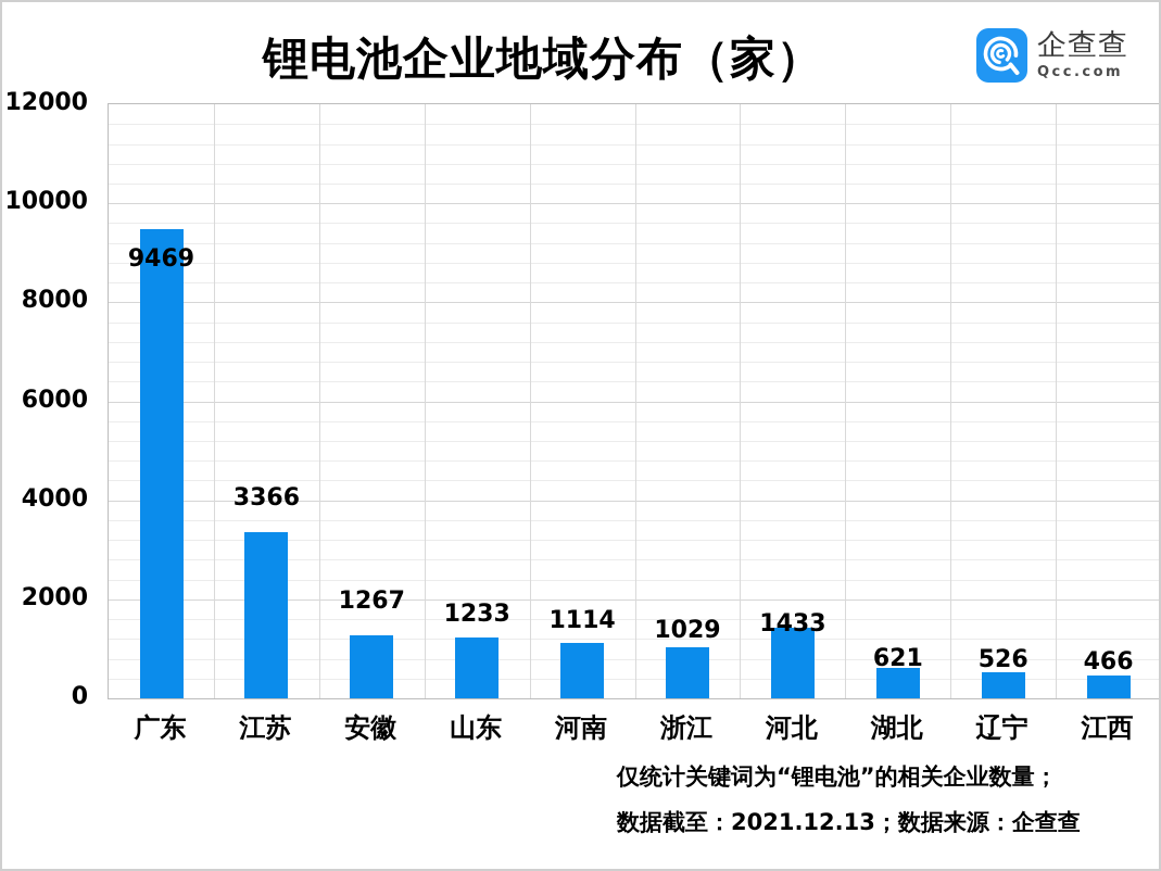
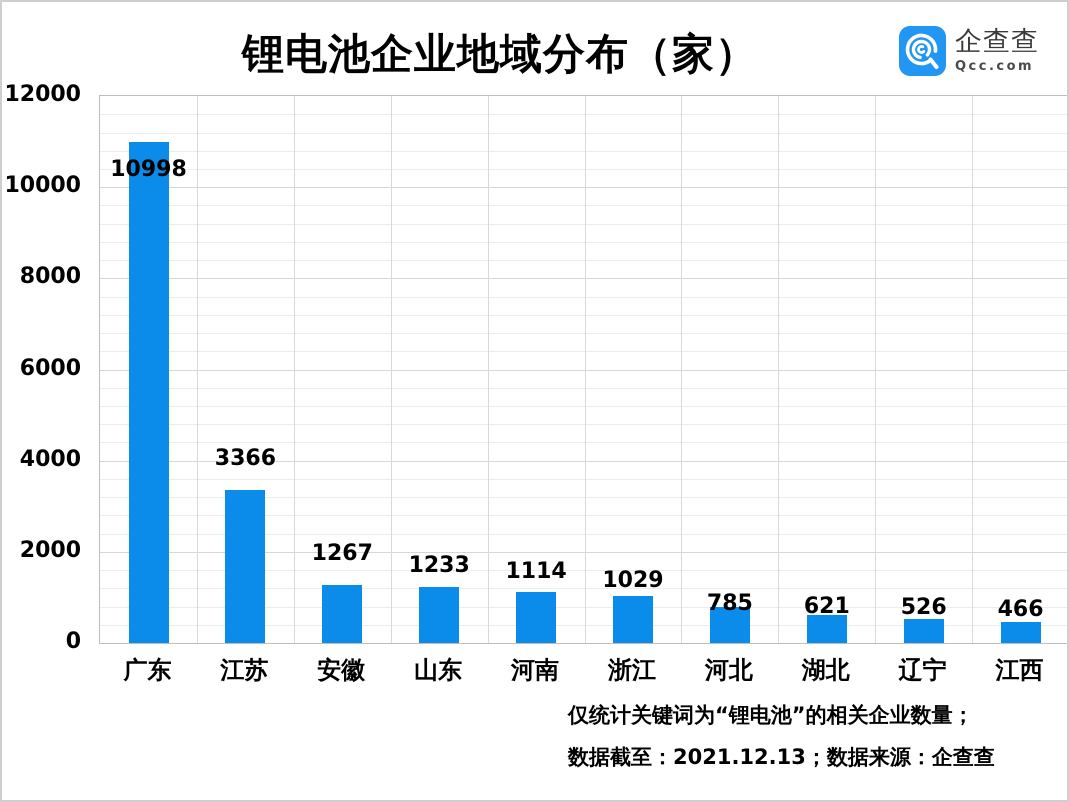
广东: 9469 -> 10998
河北: 1433 -> 785
